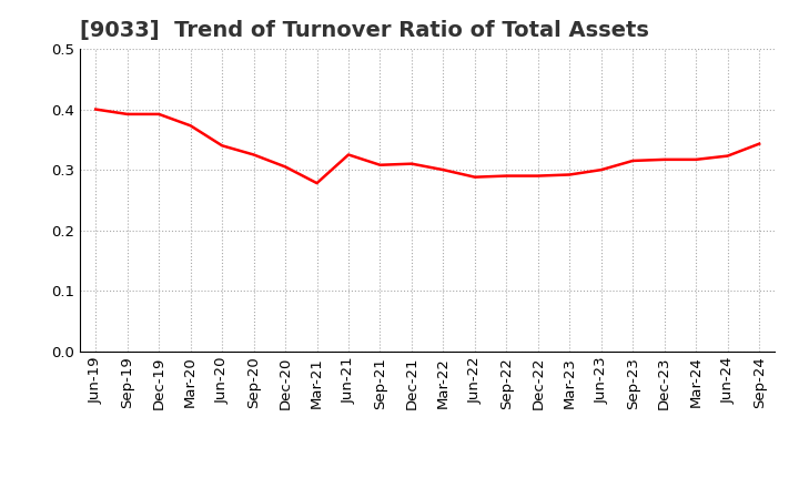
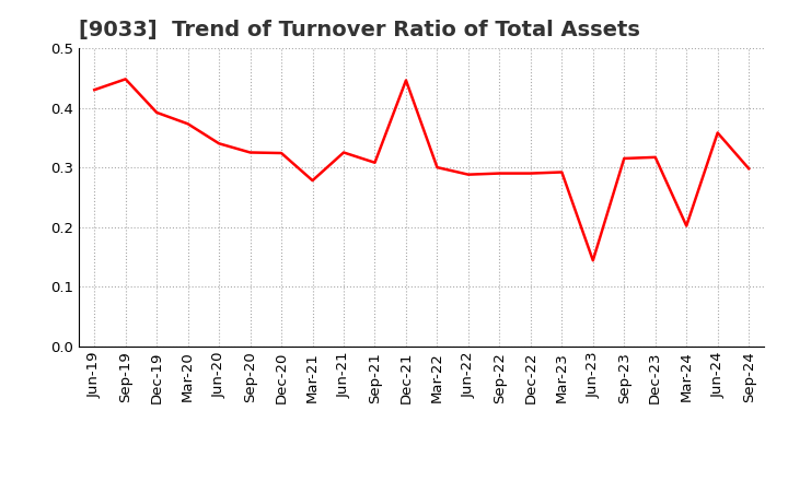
Jun-19: 0.400 -> 0.430
Sep-19: 0.392 -> 0.448
Dec-20: 0.305 -> 0.324
Dec-21: 0.310 -> 0.446
Jun-23: 0.300 -> 0.144
Mar-24: 0.317 -> 0.202
Jun-24: 0.323 -> 0.358
Sep-24: 0.343 -> 0.298
